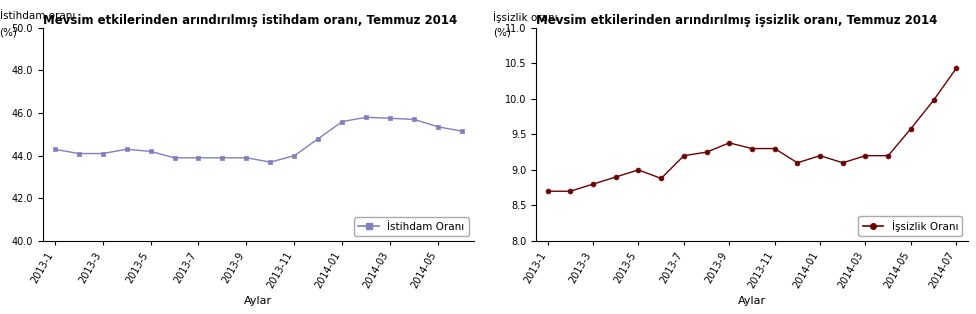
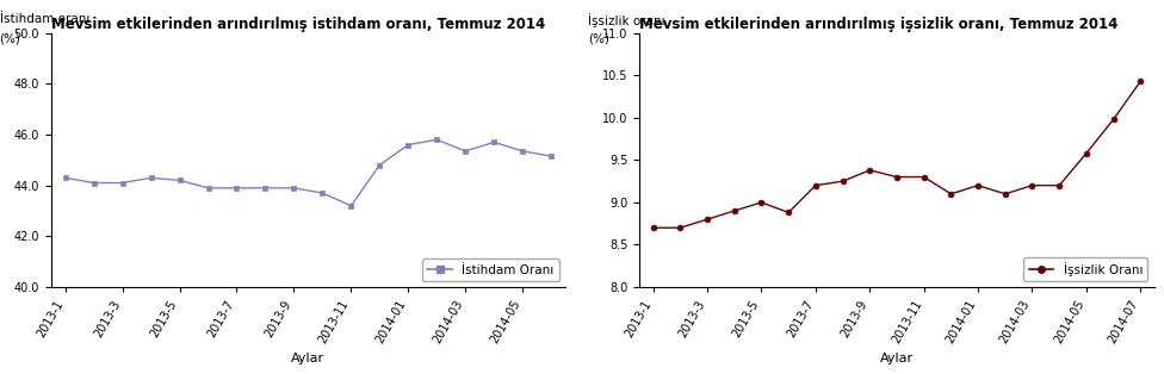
Mevsim etkilerinden arındırılmış istihdam oranı, Temmuz 2014/2013-11: 44.00 -> 43.20
Mevsim etkilerinden arındırılmış istihdam oranı, Temmuz 2014/2014-03: 45.75 -> 45.35
